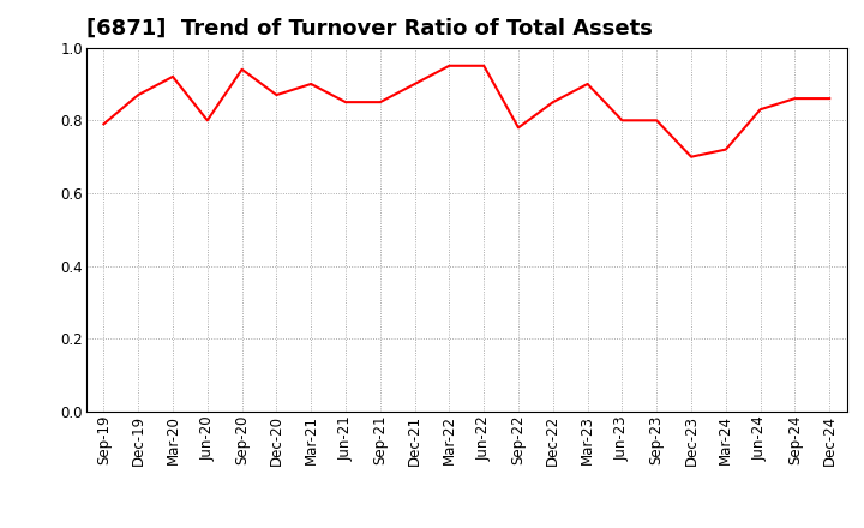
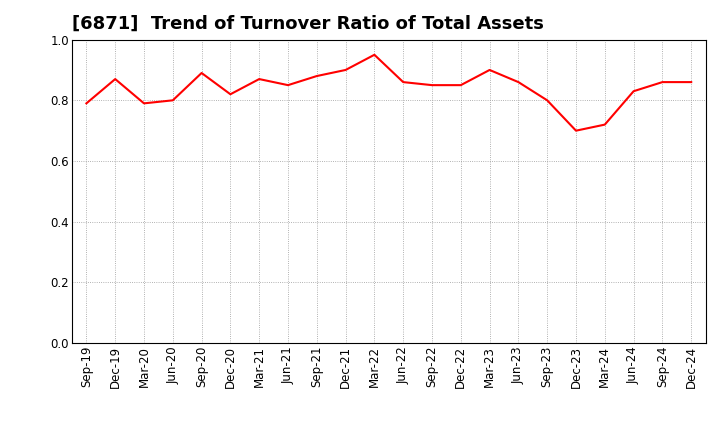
Mar-20: 0.92 -> 0.79
Sep-20: 0.94 -> 0.89
Dec-20: 0.87 -> 0.82
Mar-21: 0.90 -> 0.87
Sep-21: 0.85 -> 0.88
Jun-22: 0.95 -> 0.86
Sep-22: 0.78 -> 0.85
Jun-23: 0.80 -> 0.86
